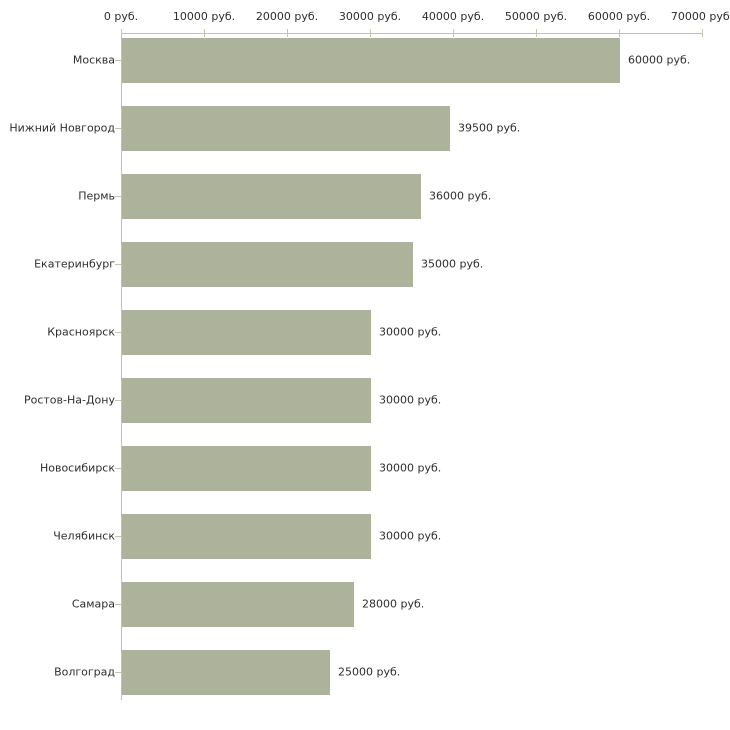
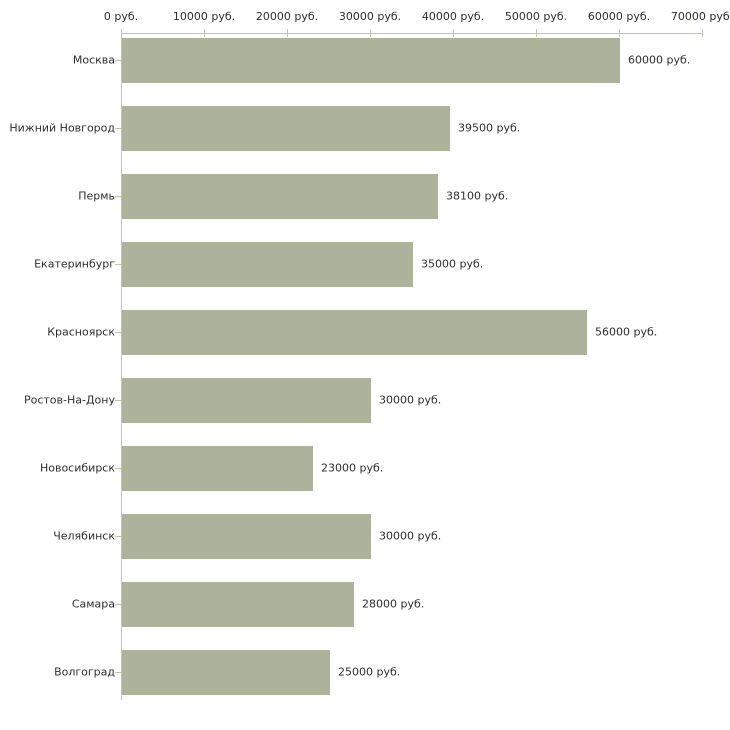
Пермь: 36000 -> 38100
Красноярск: 30000 -> 56000
Новосибирск: 30000 -> 23000
